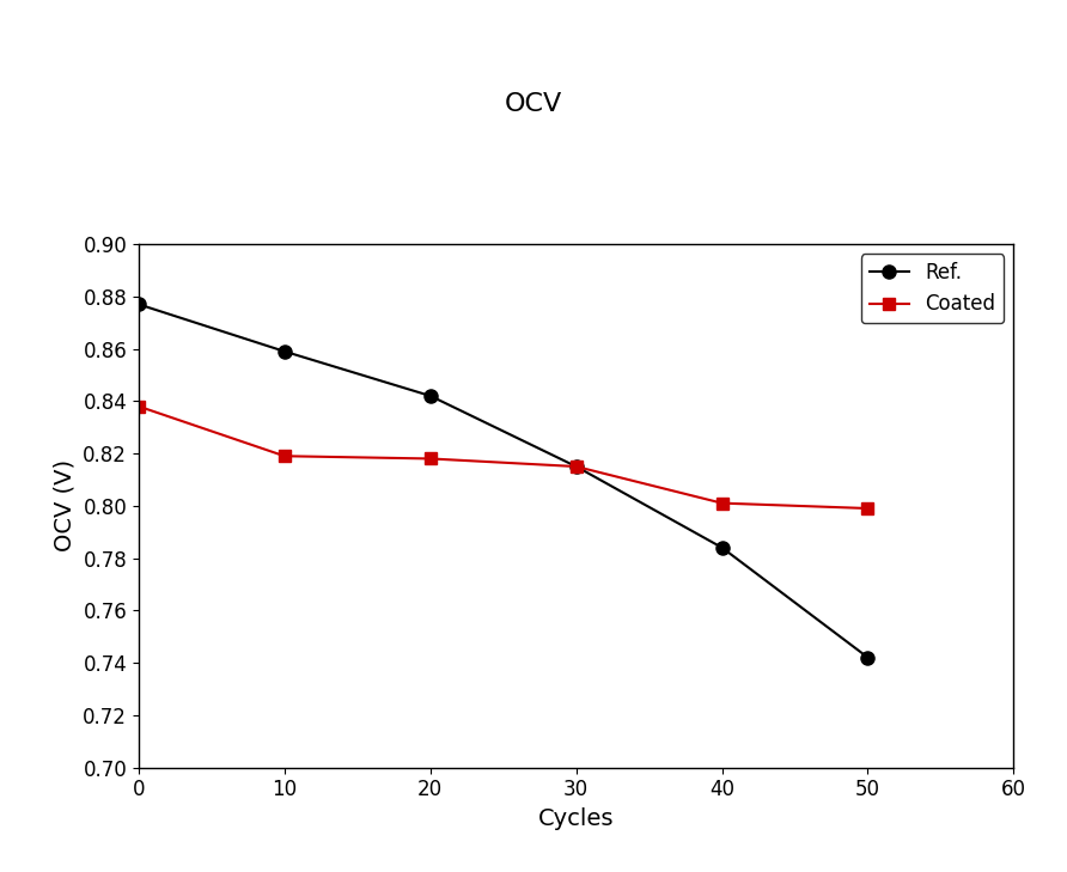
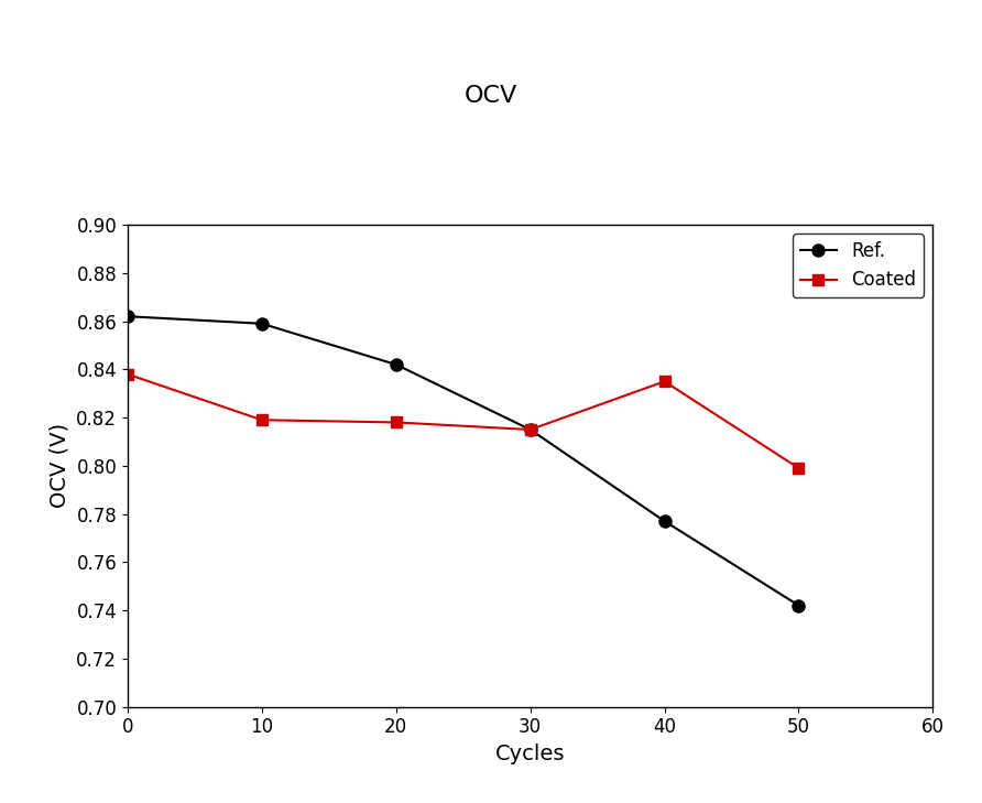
Ref./0: 0.877 -> 0.862
Ref./40: 0.784 -> 0.777
Coated/40: 0.801 -> 0.835
